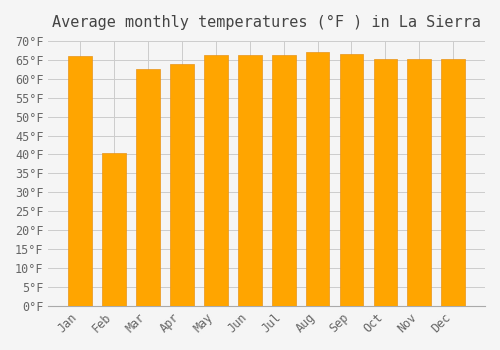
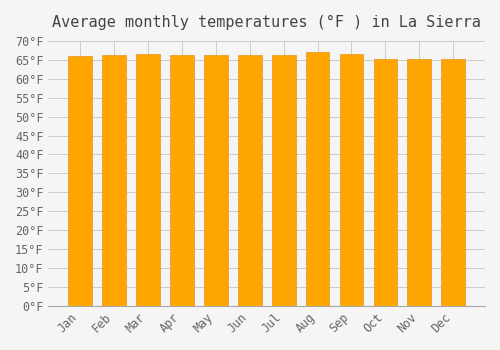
Feb: 40.5°F -> 66.2°F
Mar: 62.5°F -> 66.5°F
Apr: 64.0°F -> 66.3°F
